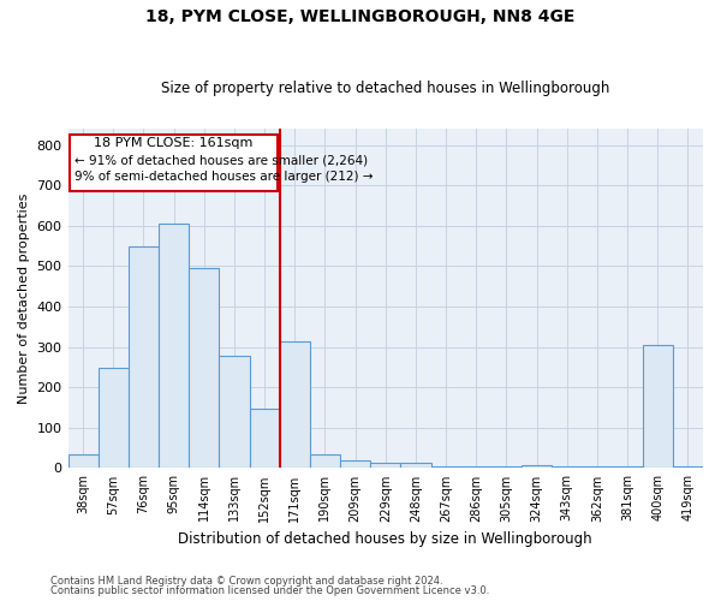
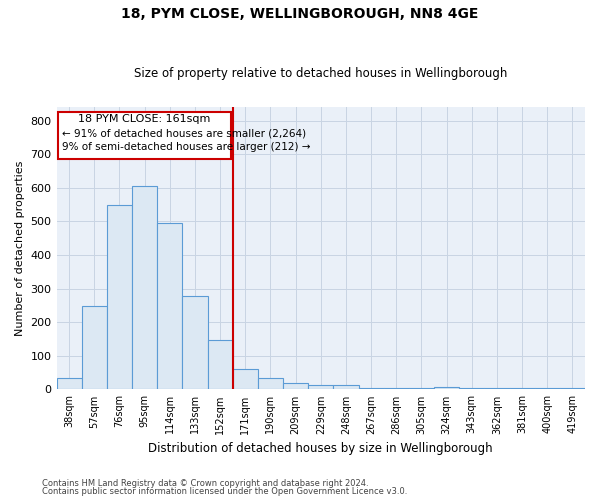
171sqm: 315 -> 62
400sqm: 305 -> 5
